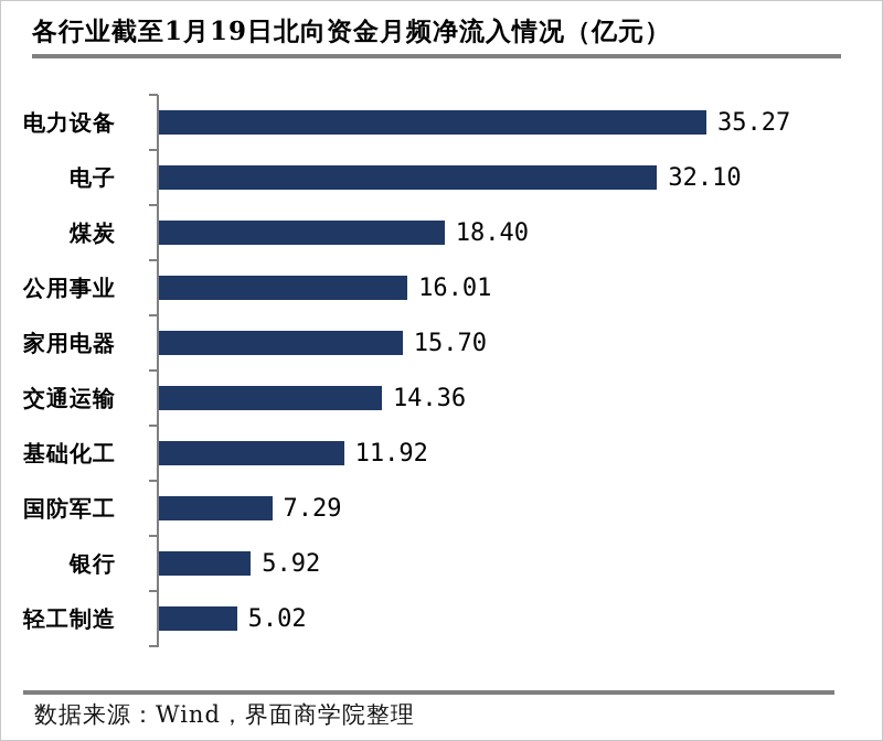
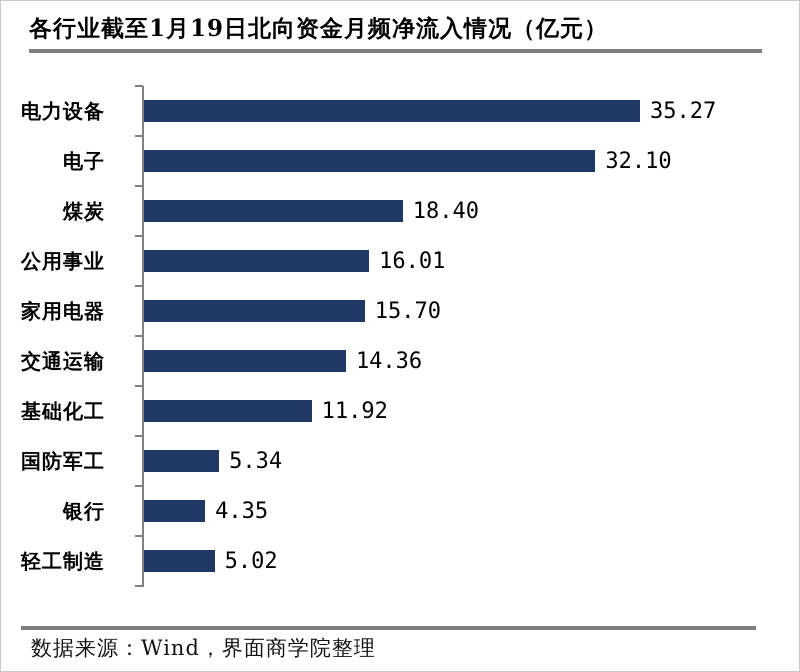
国防军工: 7.29 -> 5.34
银行: 5.92 -> 4.35
